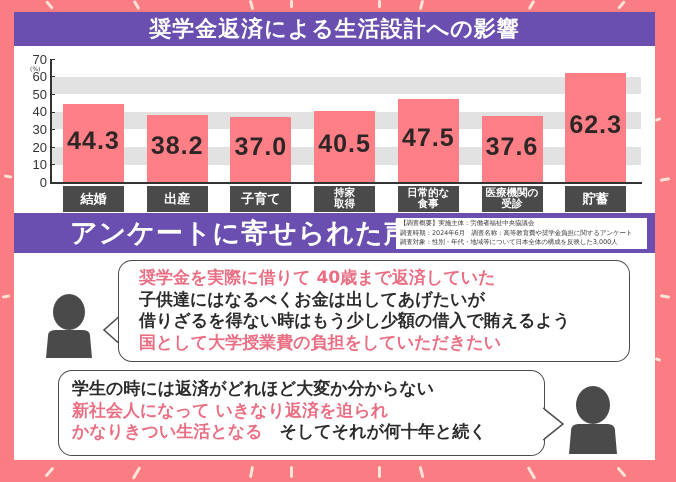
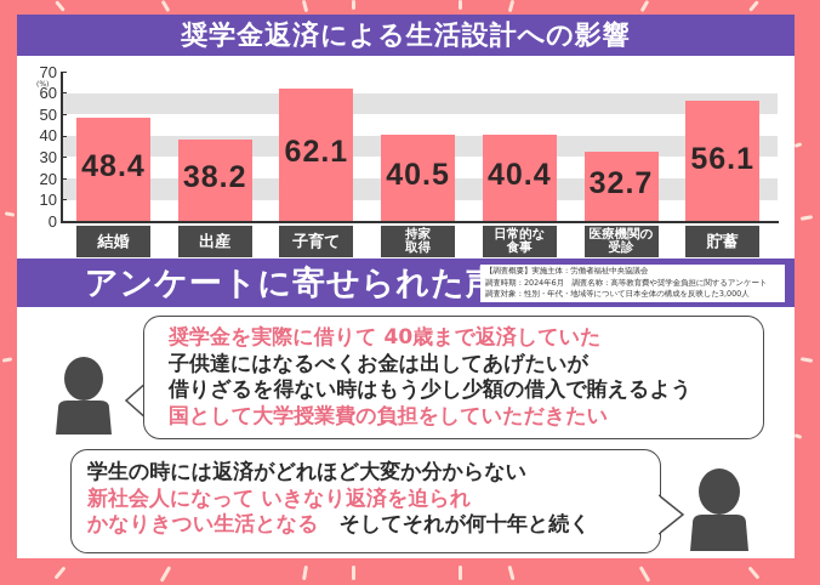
結婚: 44.3 -> 48.4
子育て: 37.0 -> 62.1
日常的な食事: 47.5 -> 40.4
医療機関の受診: 37.6 -> 32.7
貯蓄: 62.3 -> 56.1
